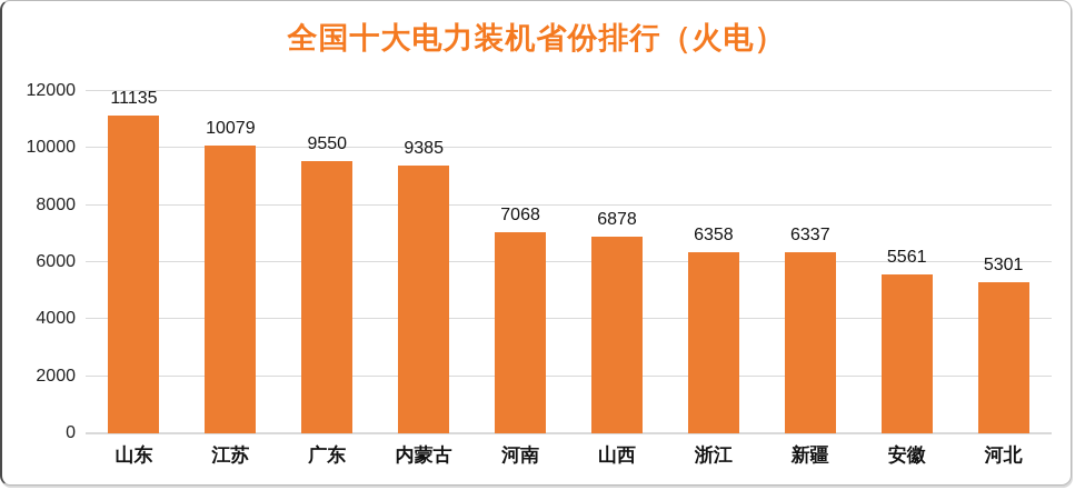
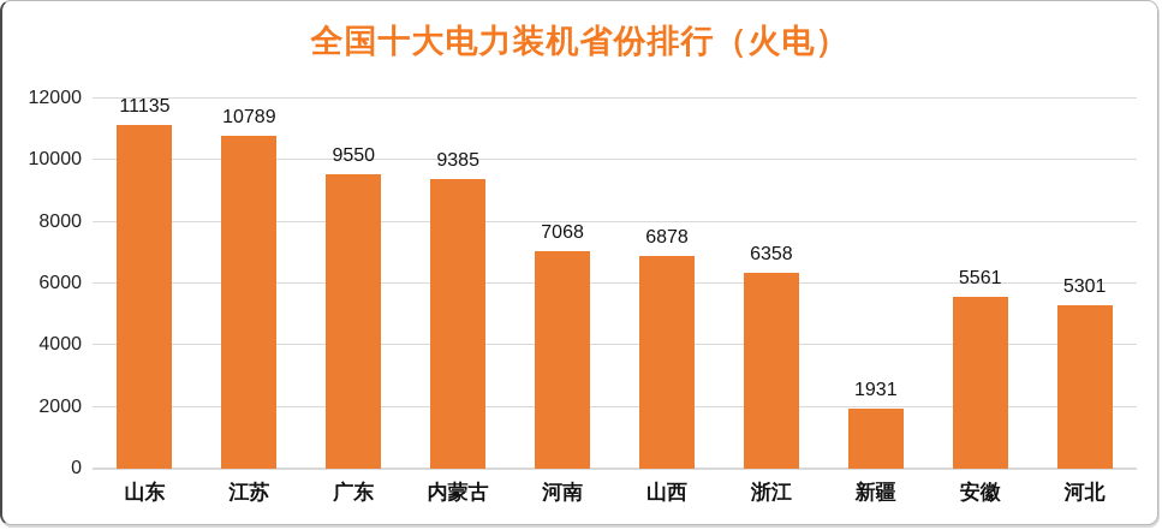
江苏: 10079 -> 10789
新疆: 6337 -> 1931
